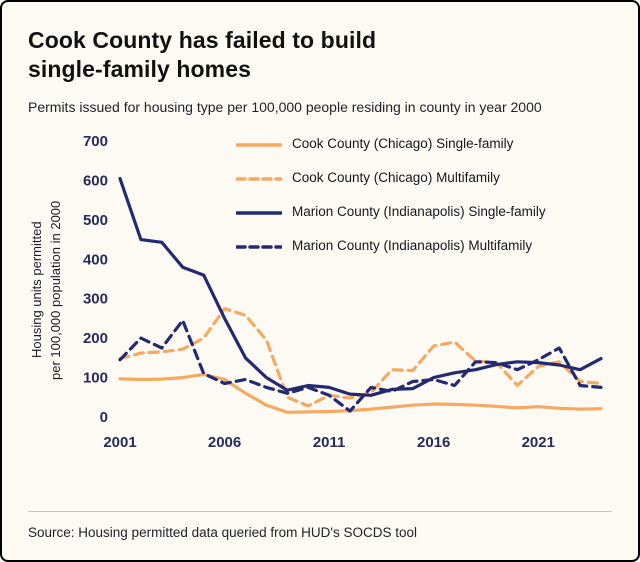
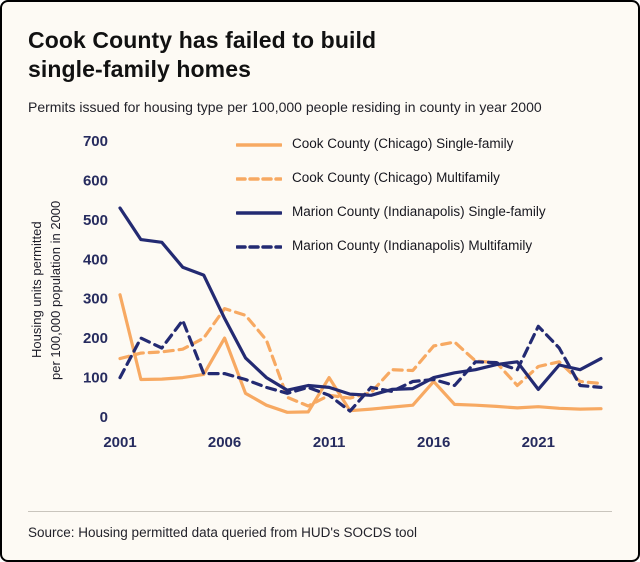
Cook County (Chicago) Single-family/2001: 100 -> 310
Marion County (Indianapolis) Single-family/2001: 600 -> 530
Marion County (Indianapolis) Multifamily/2001: 140 -> 100
Cook County (Chicago) Single-family/2006: 100 -> 200
Marion County (Indianapolis) Multifamily/2006: 80 -> 110
Cook County (Chicago) Single-family/2011: 10 -> 100
Cook County (Chicago) Single-family/2016: 30 -> 90
Marion County (Indianapolis) Single-family/2021: 140 -> 70
Marion County (Indianapolis) Multifamily/2021: 140 -> 230
